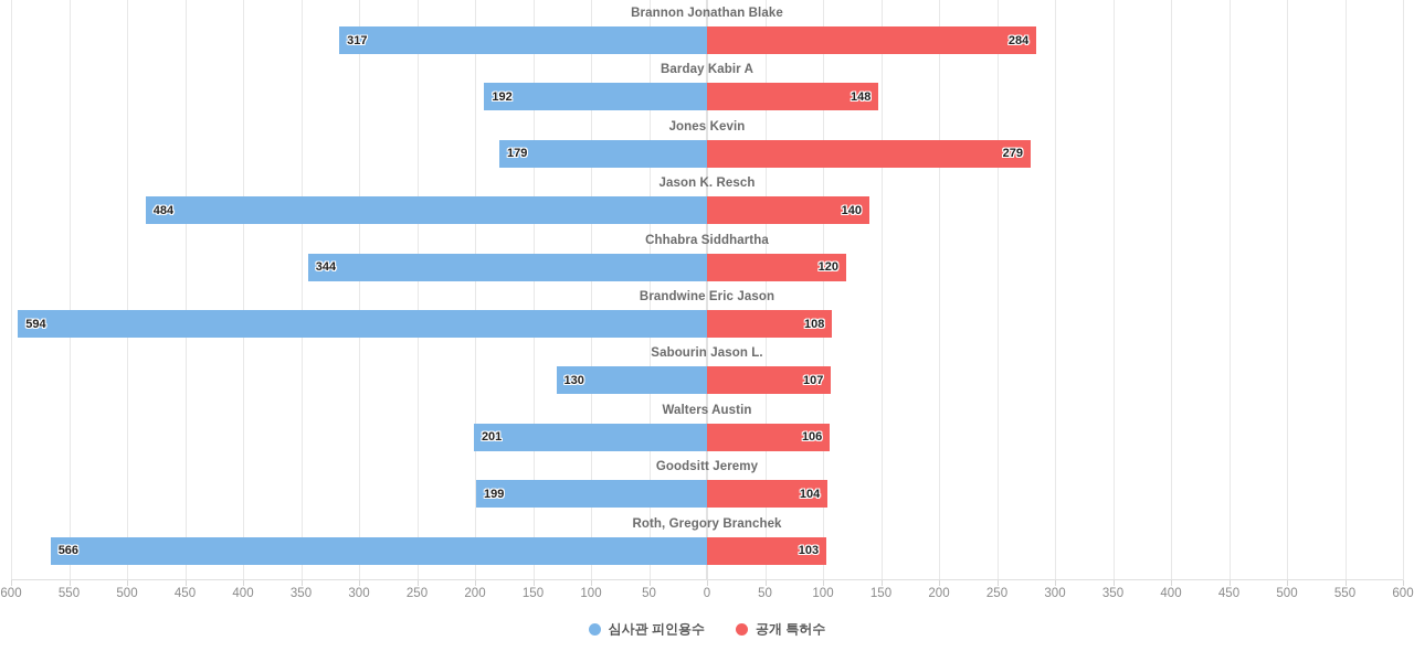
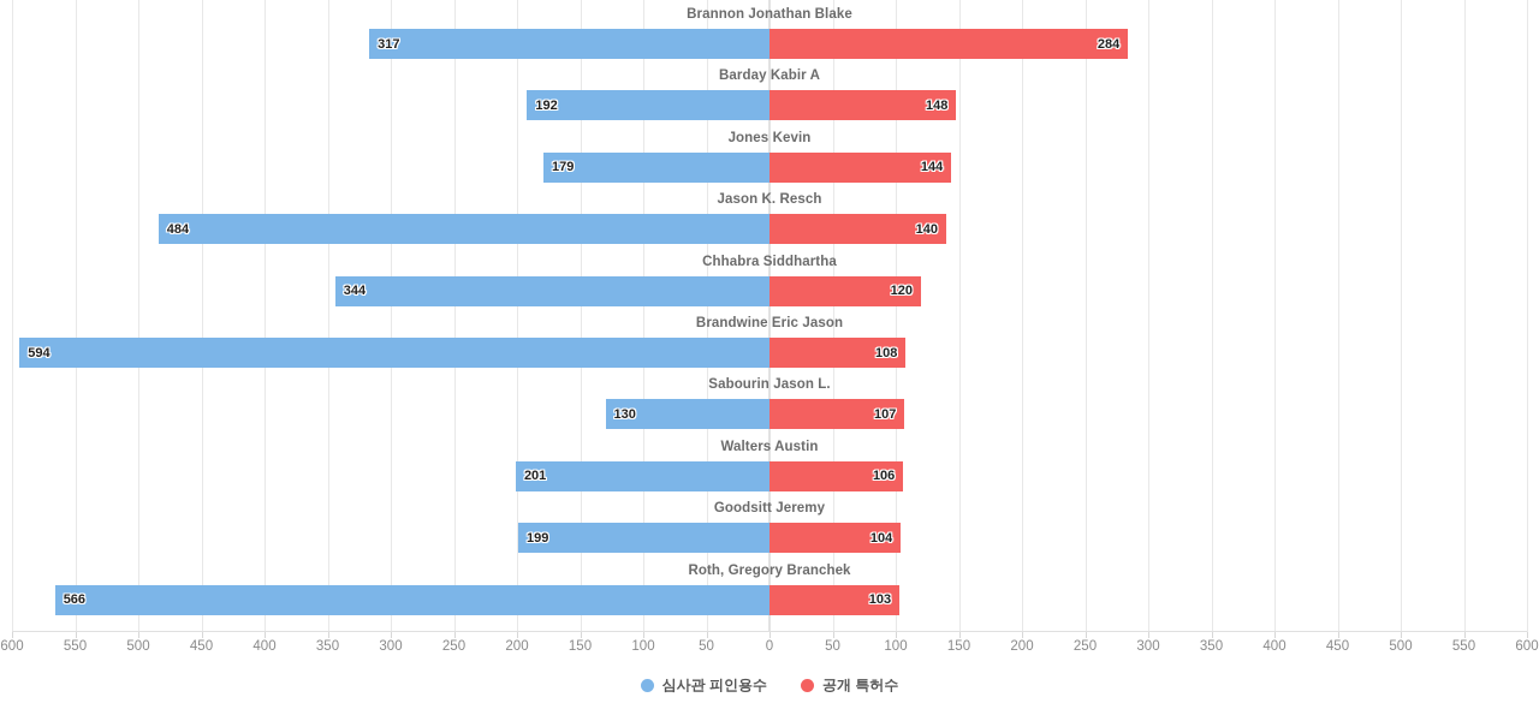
공개 특허수/Jones Kevin: 279 -> 144
